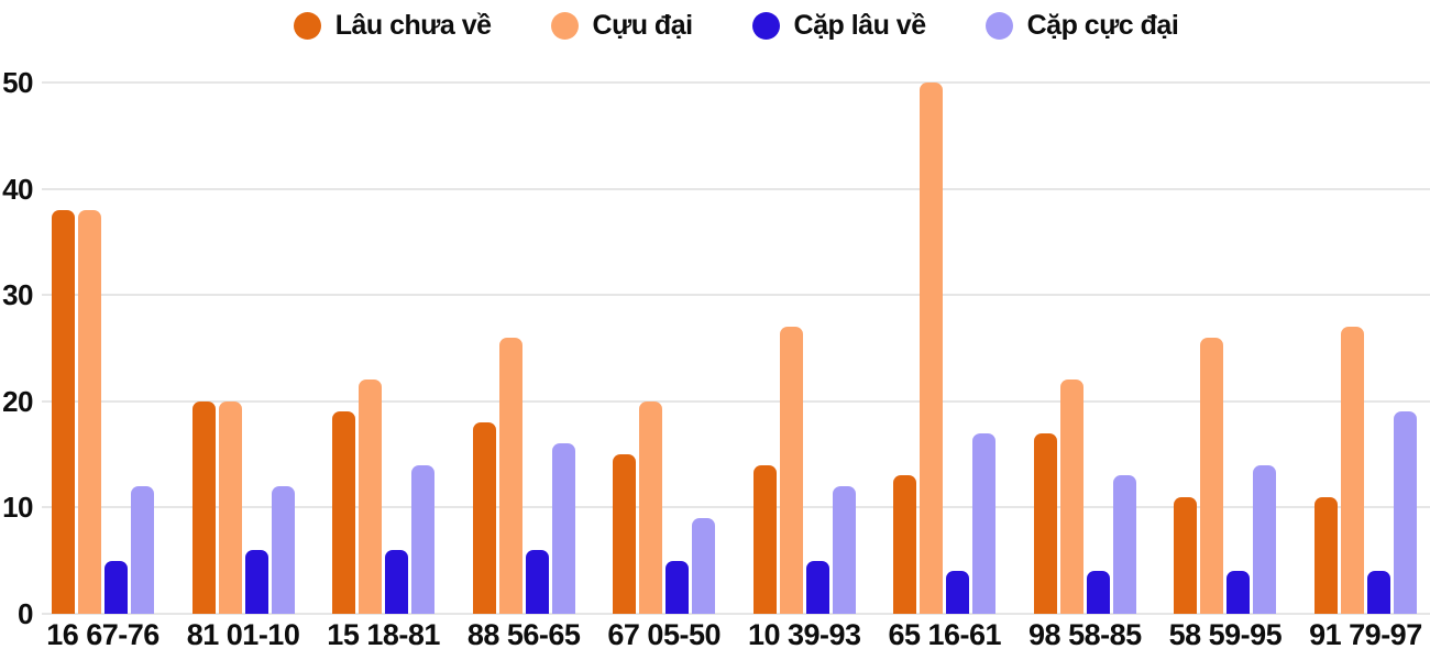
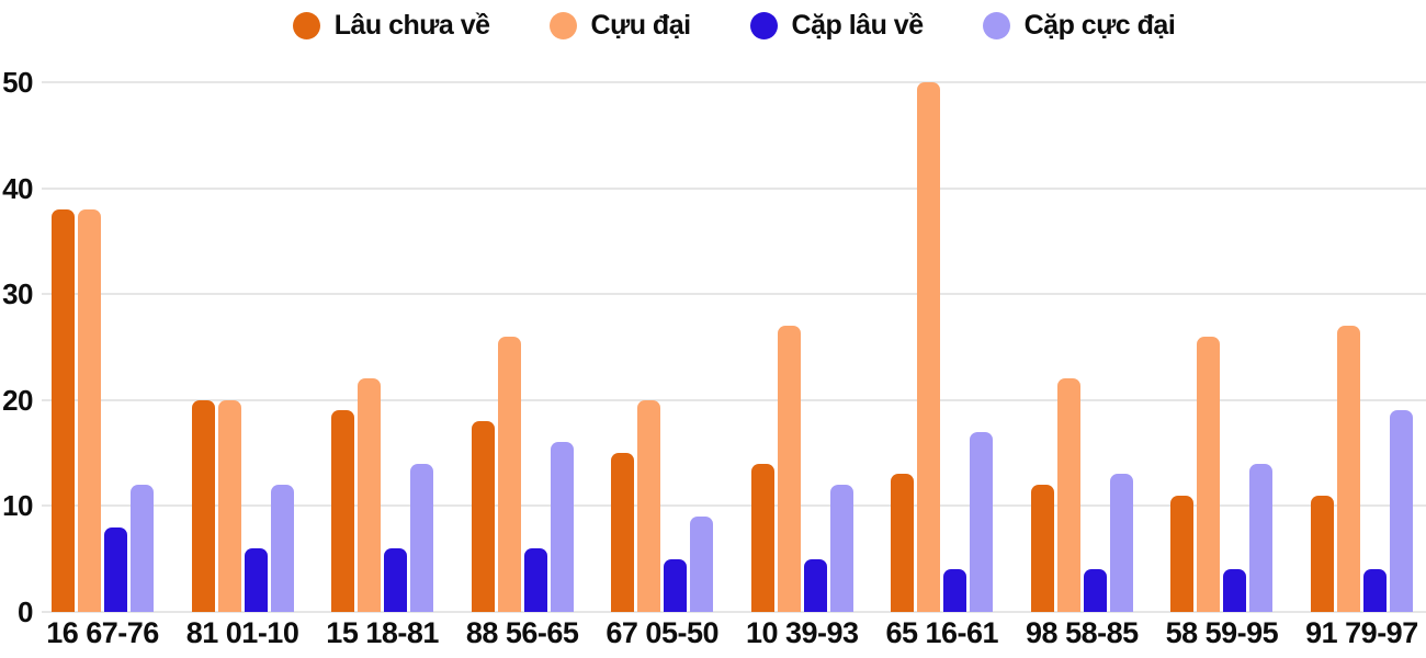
Cặp lâu về/16 67-76: 5 -> 8
Lâu chưa về/98 58-85: 17 -> 12
